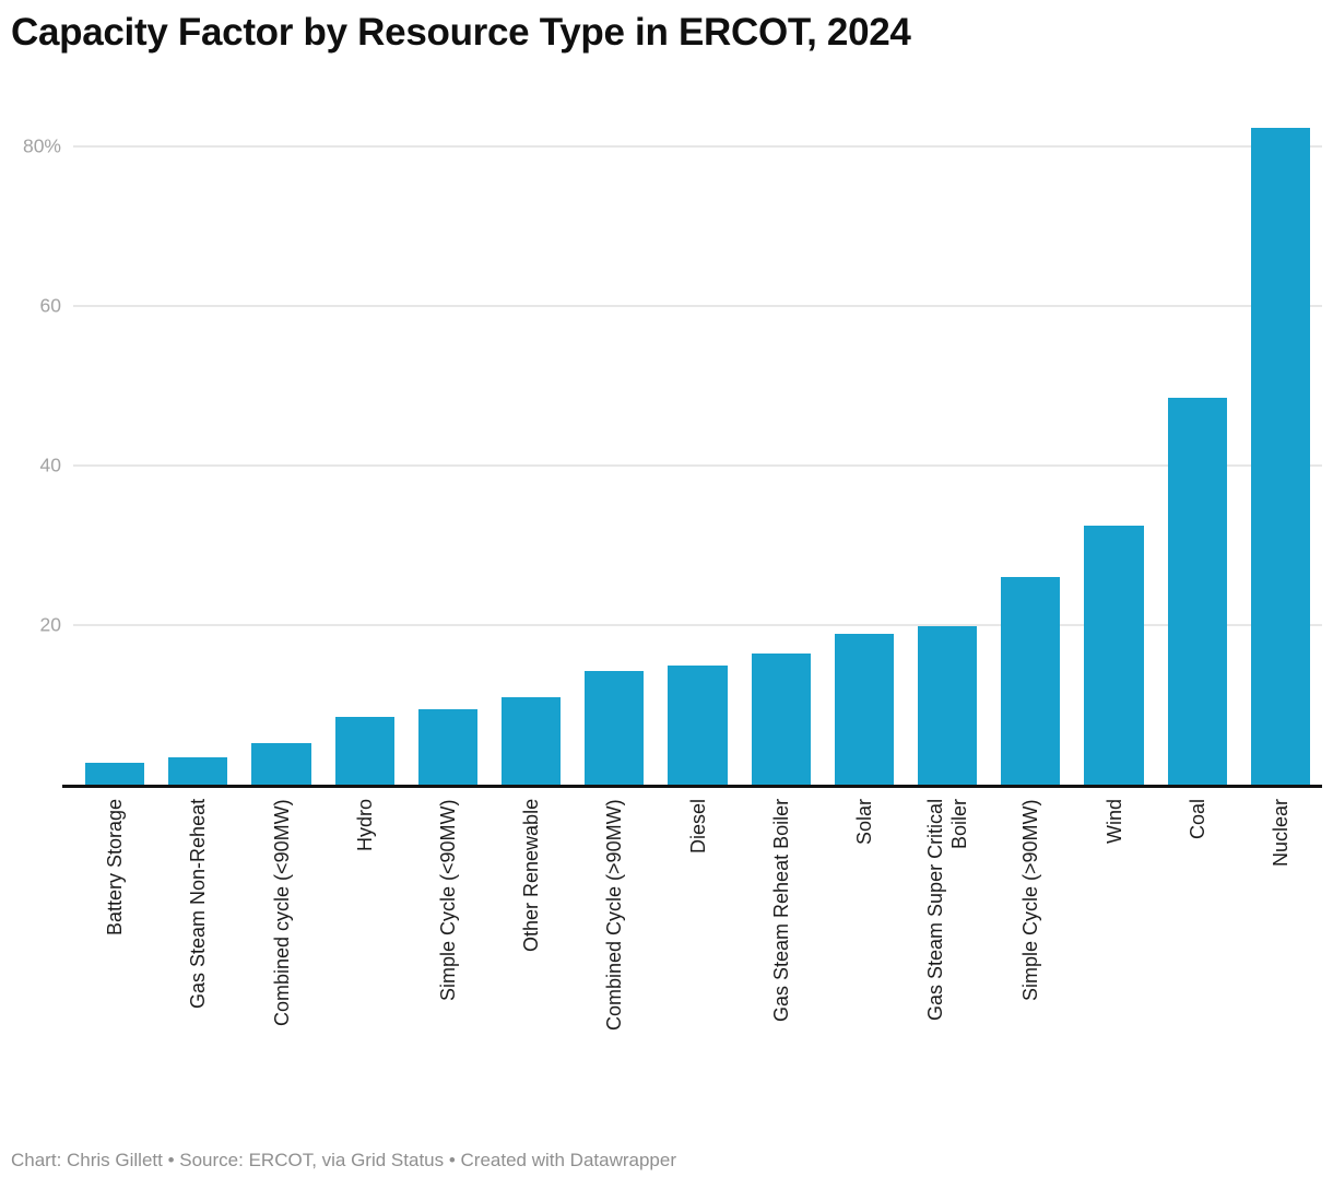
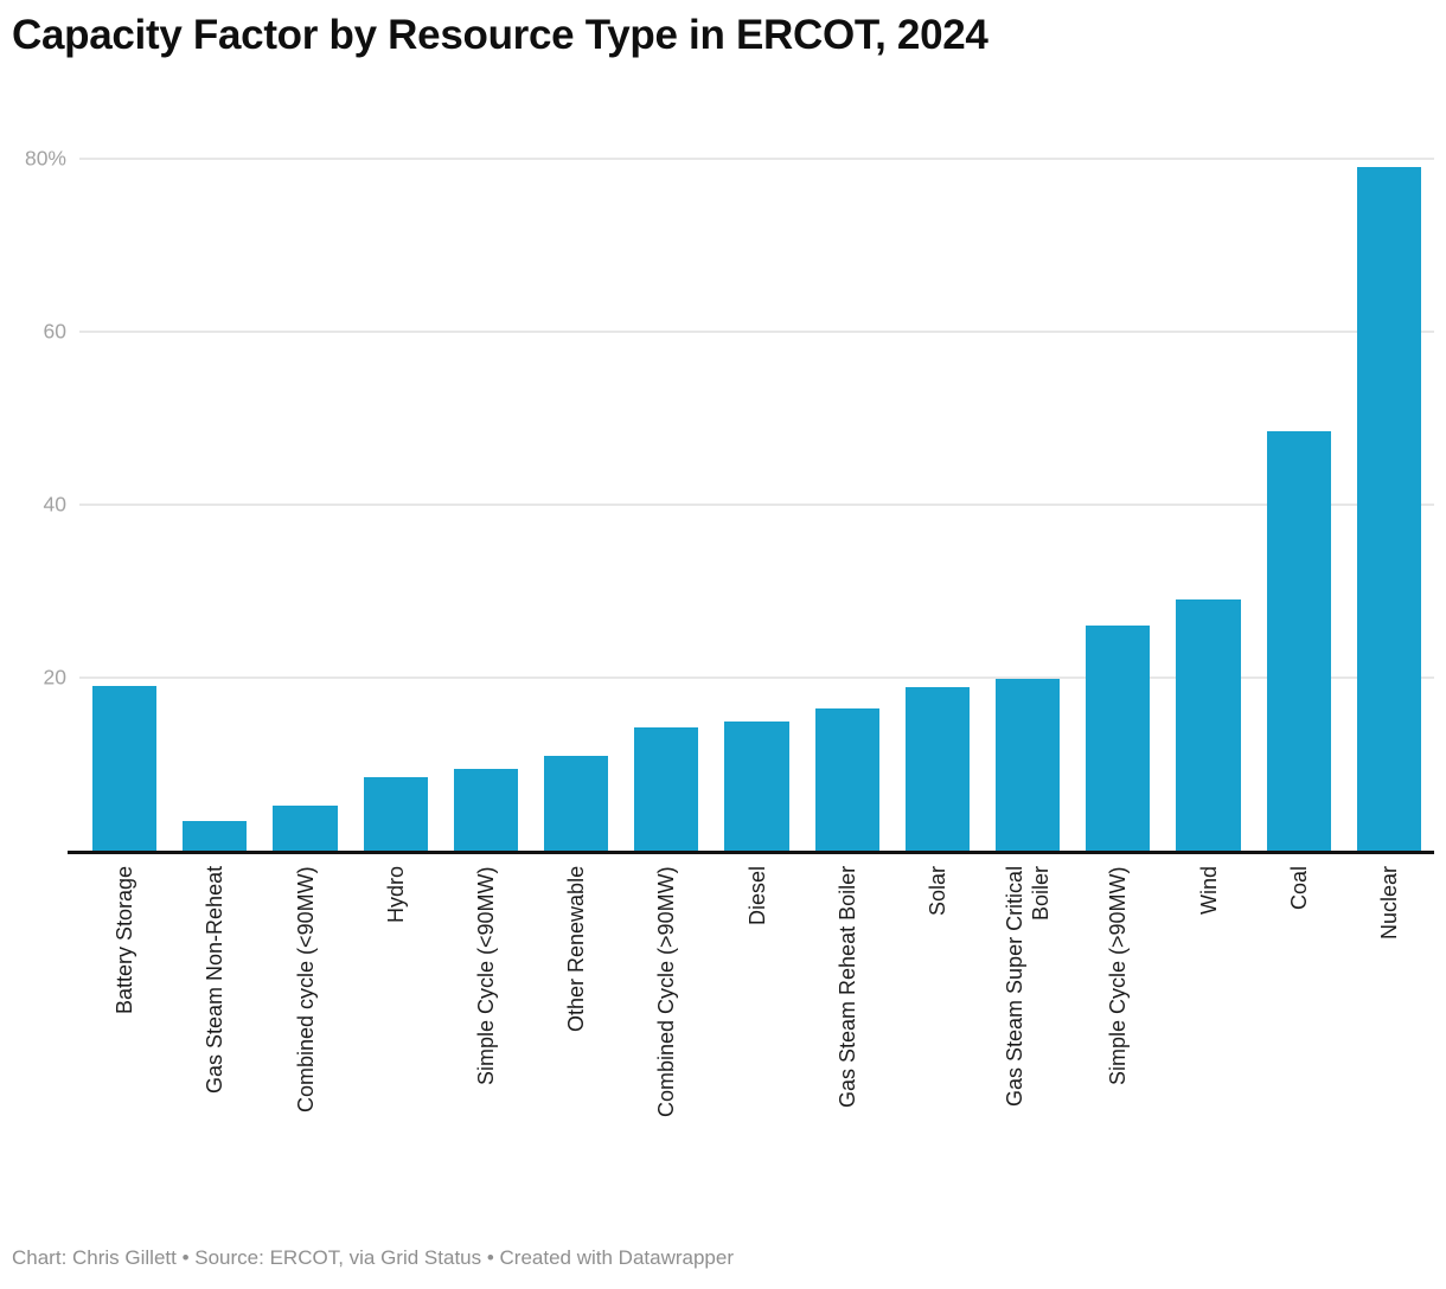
Battery Storage: 3% -> 19%
Wind: 32% -> 29%
Nuclear: 82% -> 79%
